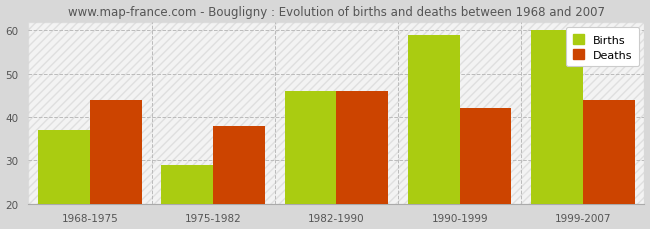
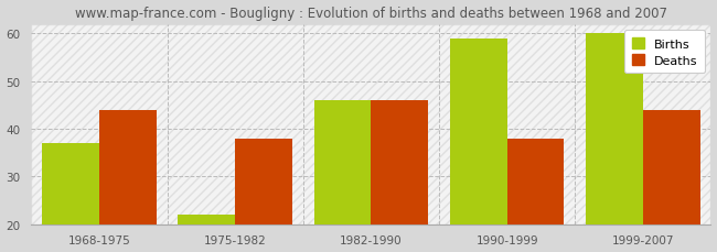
Births/1975-1982: 29 -> 22
Deaths/1990-1999: 42 -> 38
